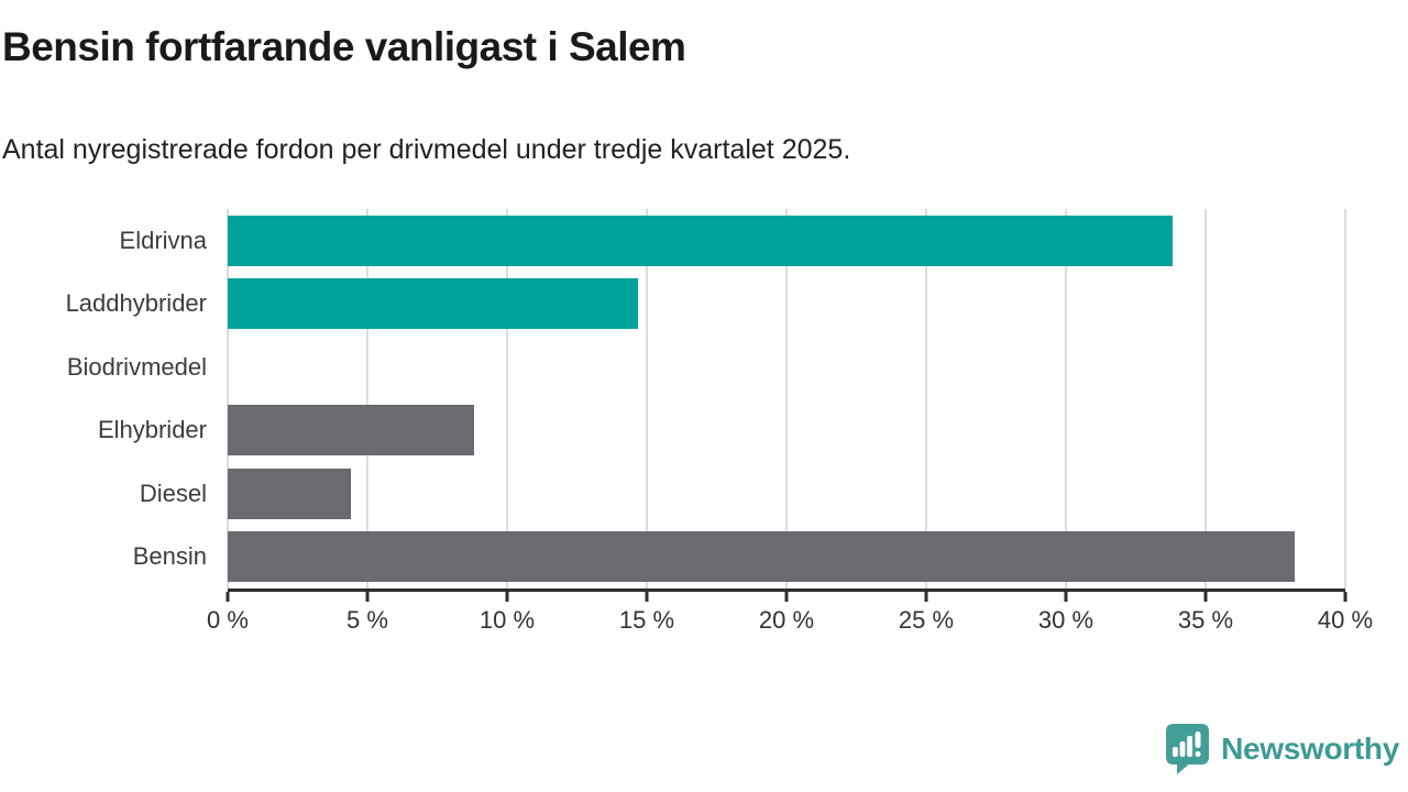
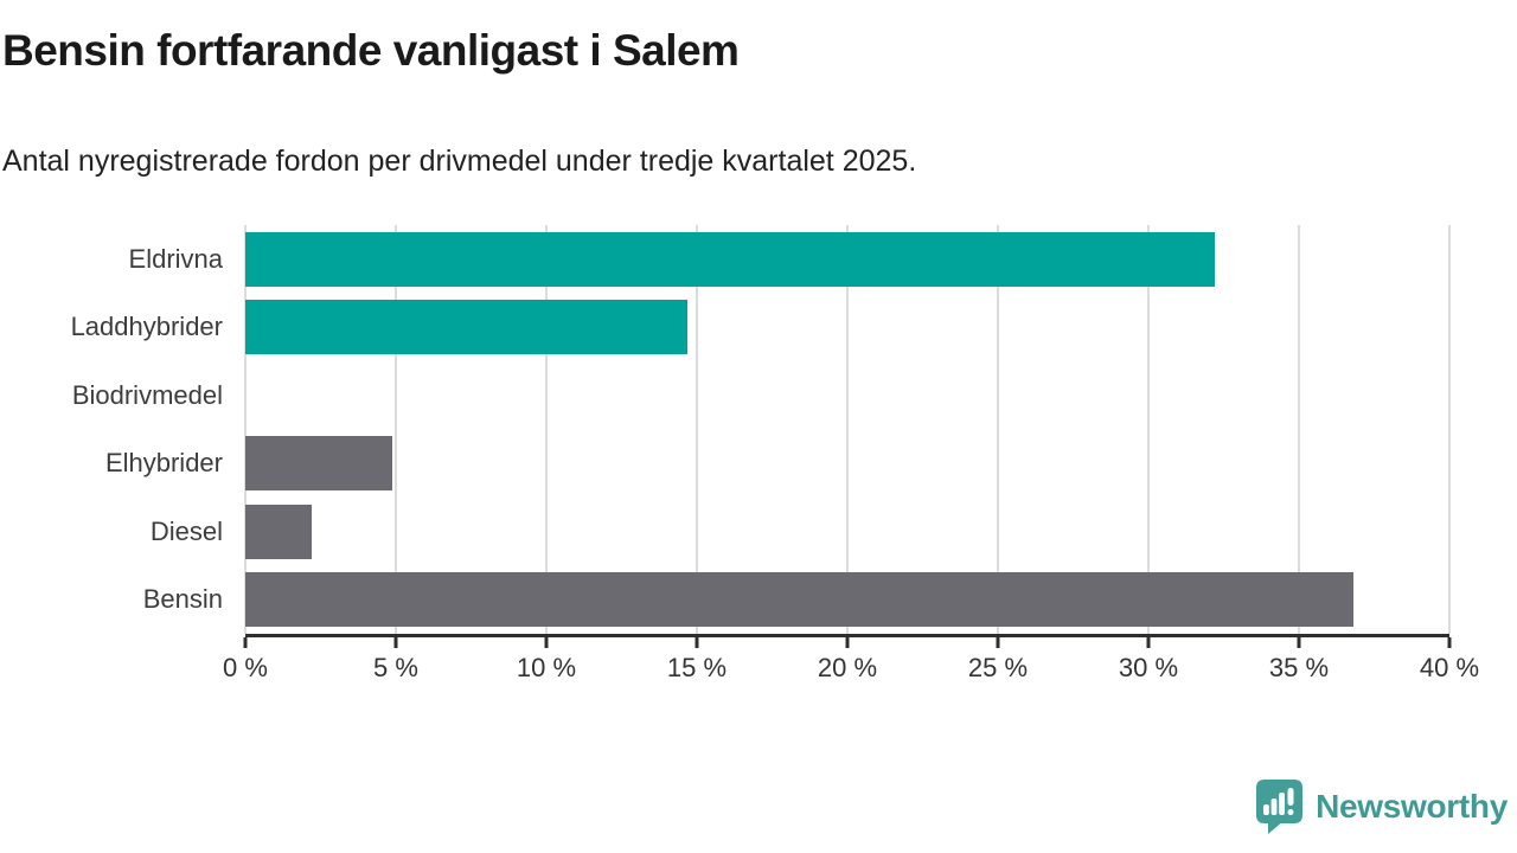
Eldrivna: 33.8% -> 32.2%
Elhybrider: 8.8% -> 4.9%
Diesel: 4.4% -> 2.2%
Bensin: 38.2% -> 36.8%
